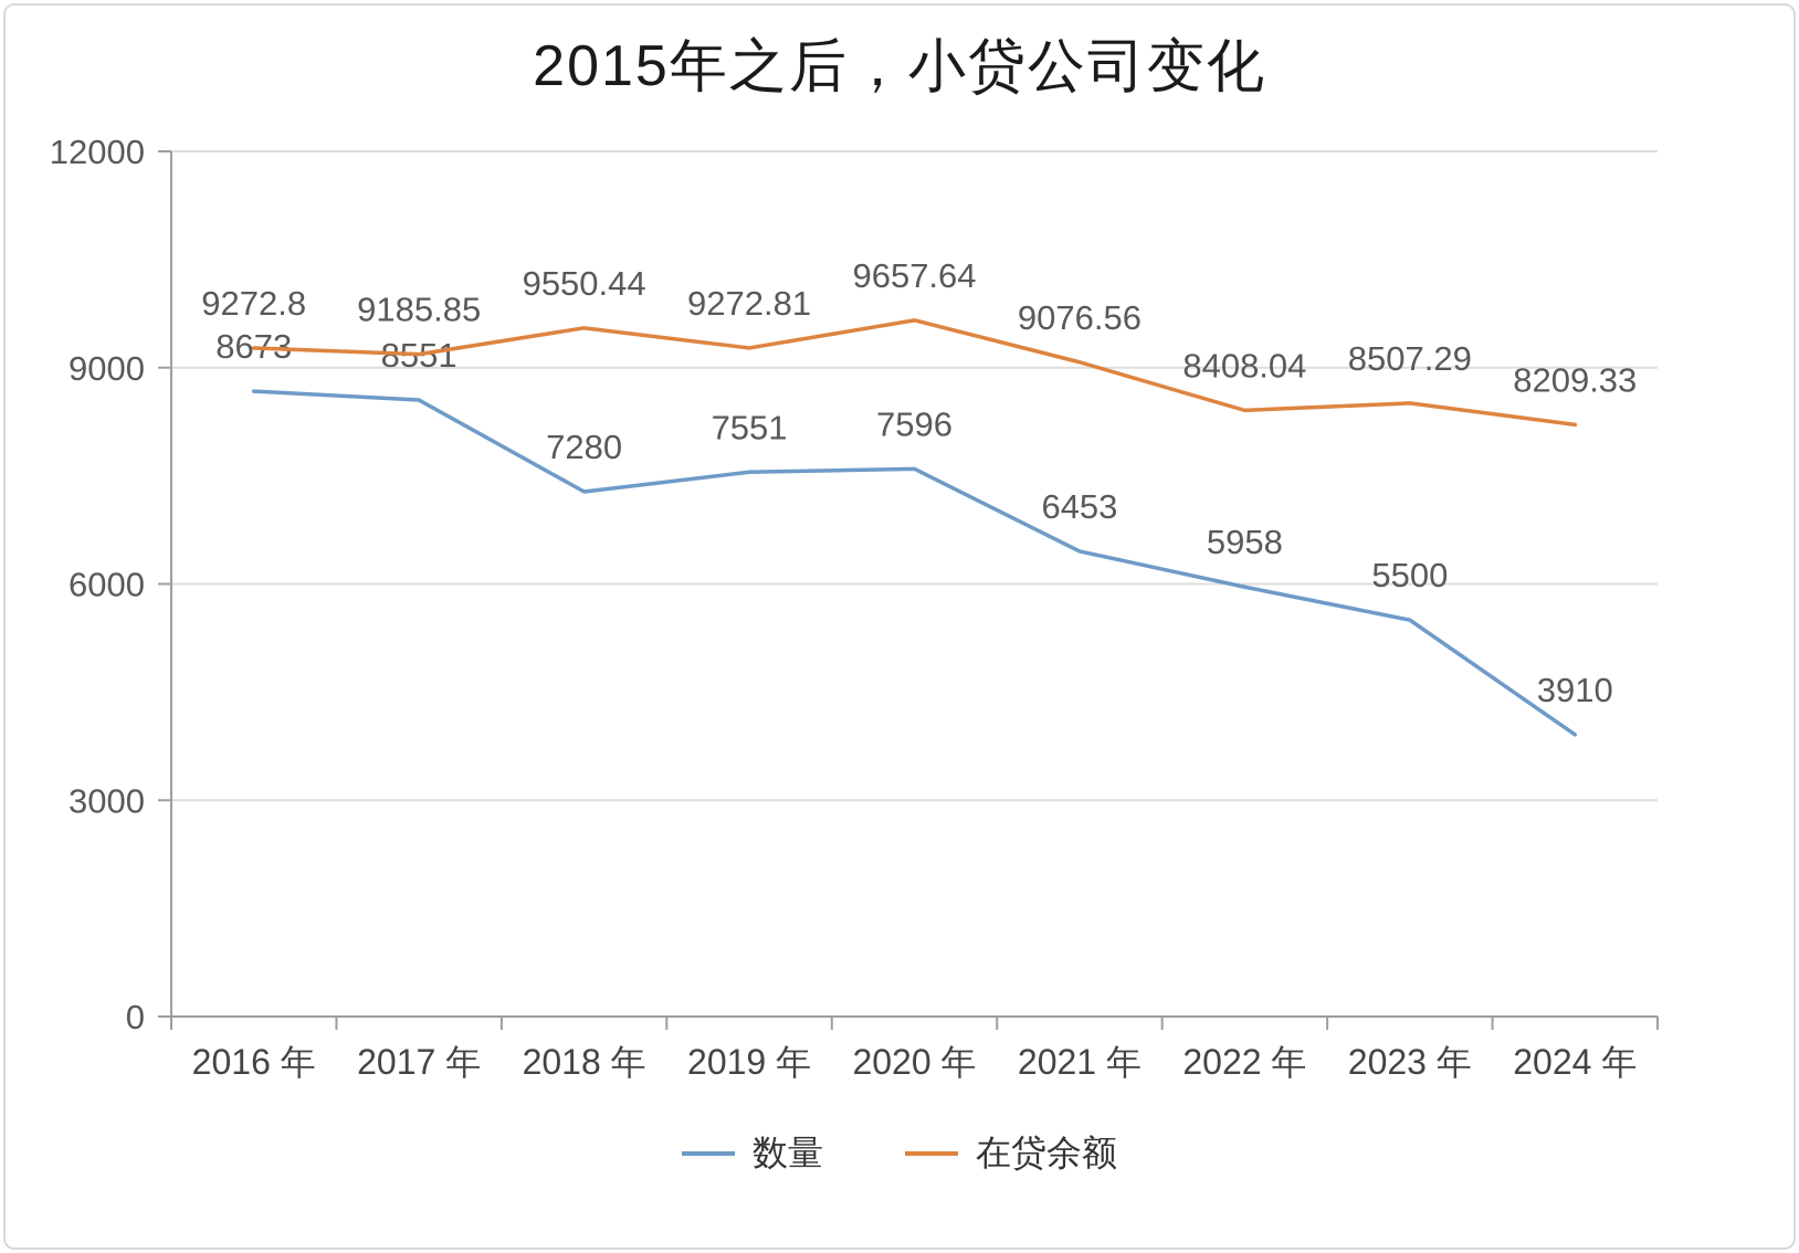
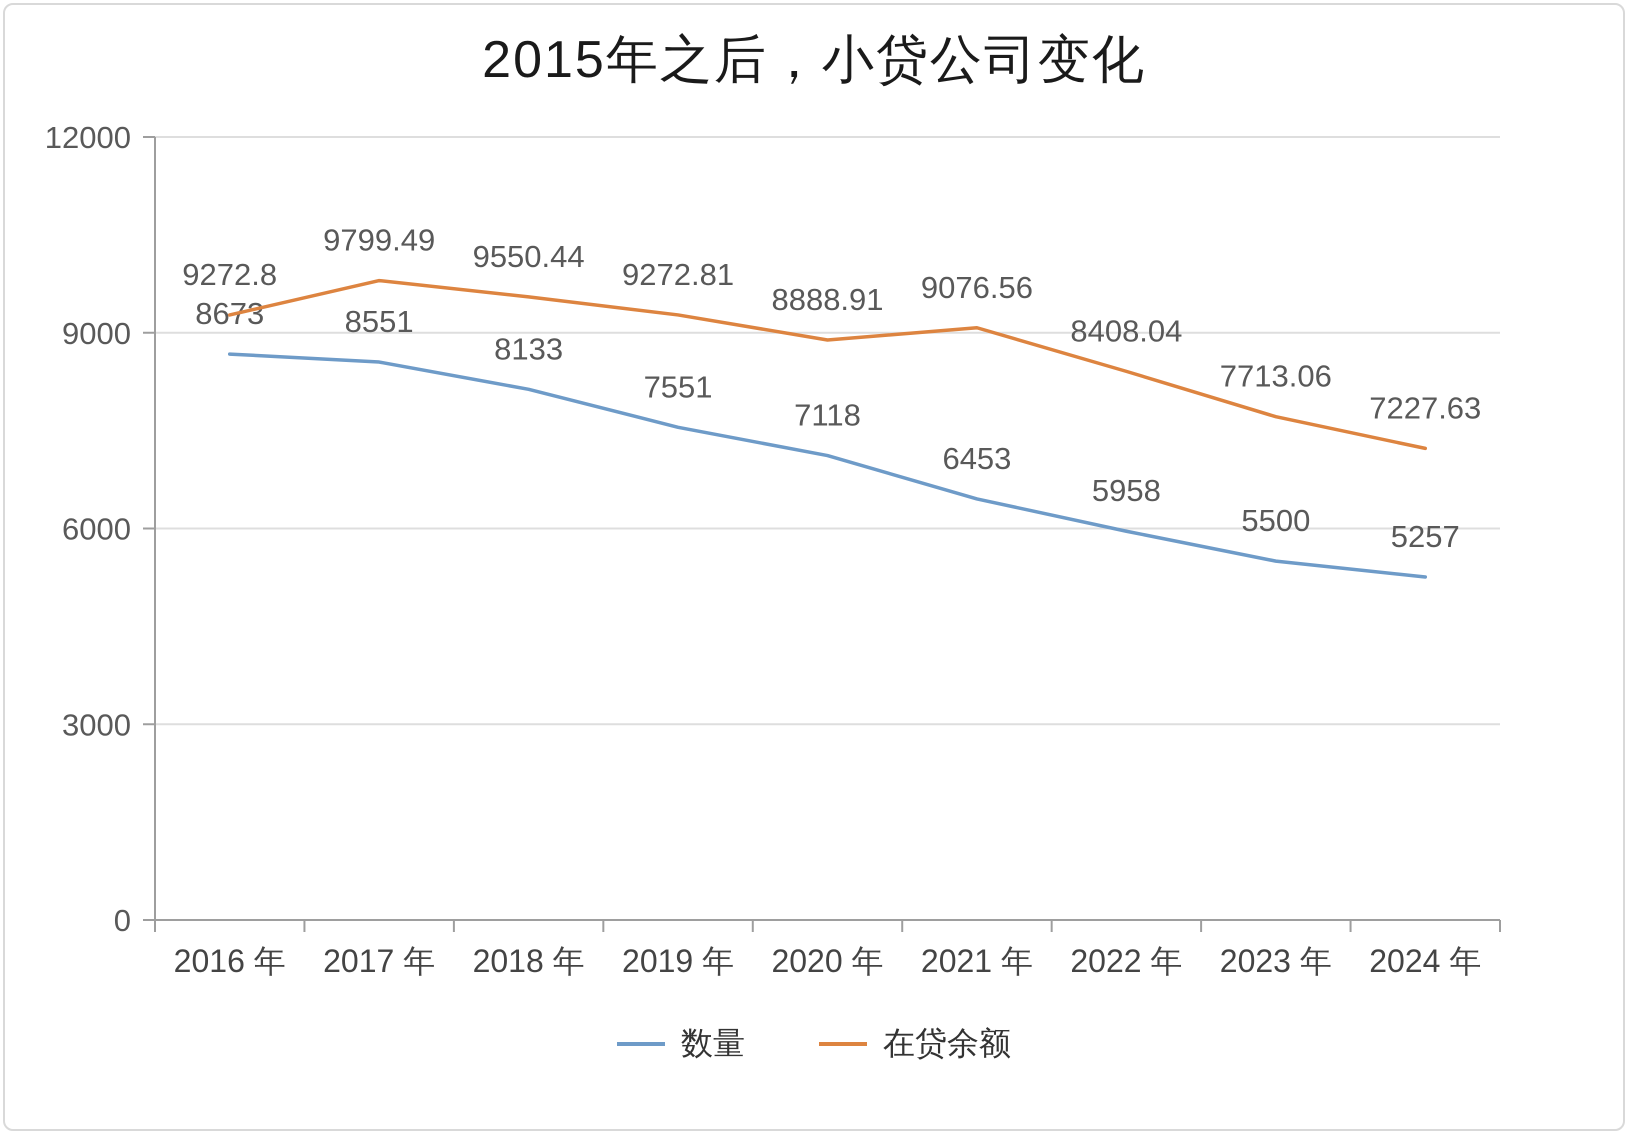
在贷余额/2017 年: 9185.85 -> 9799.49
数量/2018 年: 7280 -> 8133
数量/2020 年: 7596 -> 7118
在贷余额/2020 年: 9657.64 -> 8888.91
在贷余额/2023 年: 8507.29 -> 7713.06
数量/2024 年: 3910 -> 5257
在贷余额/2024 年: 8209.33 -> 7227.63
